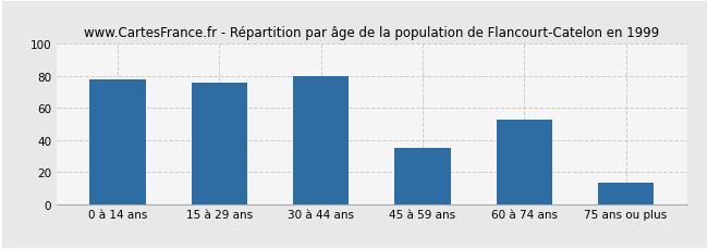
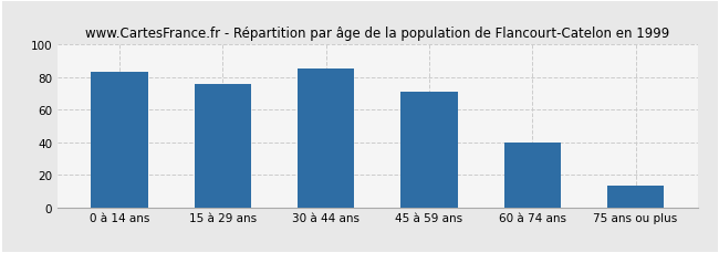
0 à 14 ans: 78 -> 83
30 à 44 ans: 80 -> 85
45 à 59 ans: 35 -> 71
60 à 74 ans: 53 -> 40
